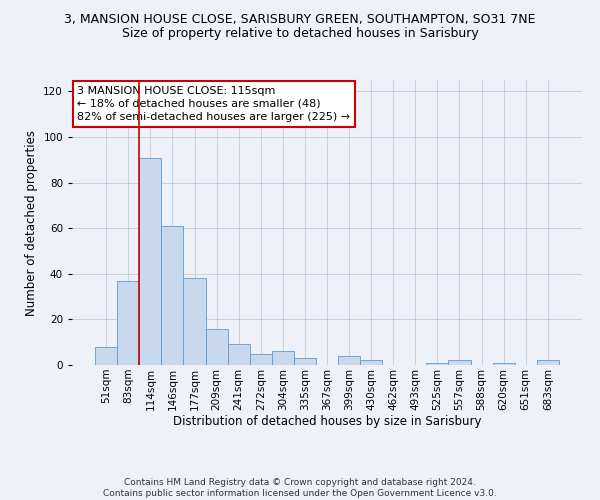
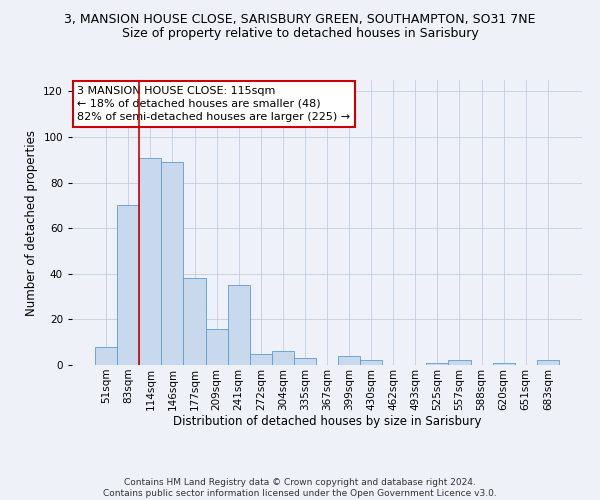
83sqm: 37 -> 70
146sqm: 61 -> 89
241sqm: 9 -> 35
